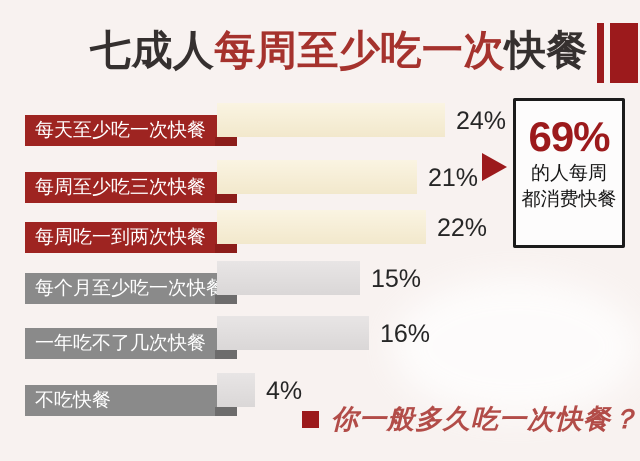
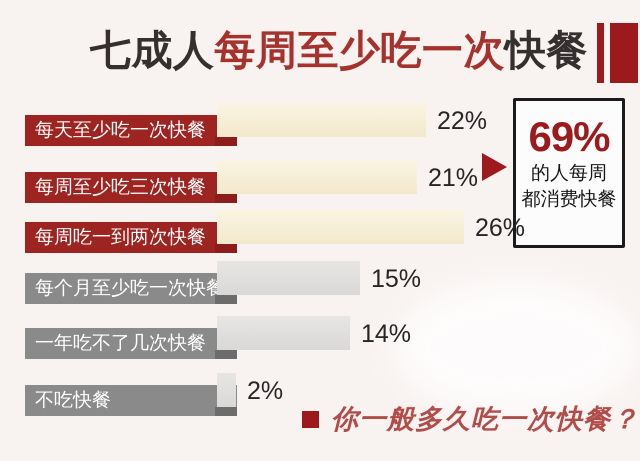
每天至少吃一次快餐: 24% -> 22%
每周吃一到两次快餐: 22% -> 26%
一年吃不了几次快餐: 16% -> 14%
不吃快餐: 4% -> 2%
